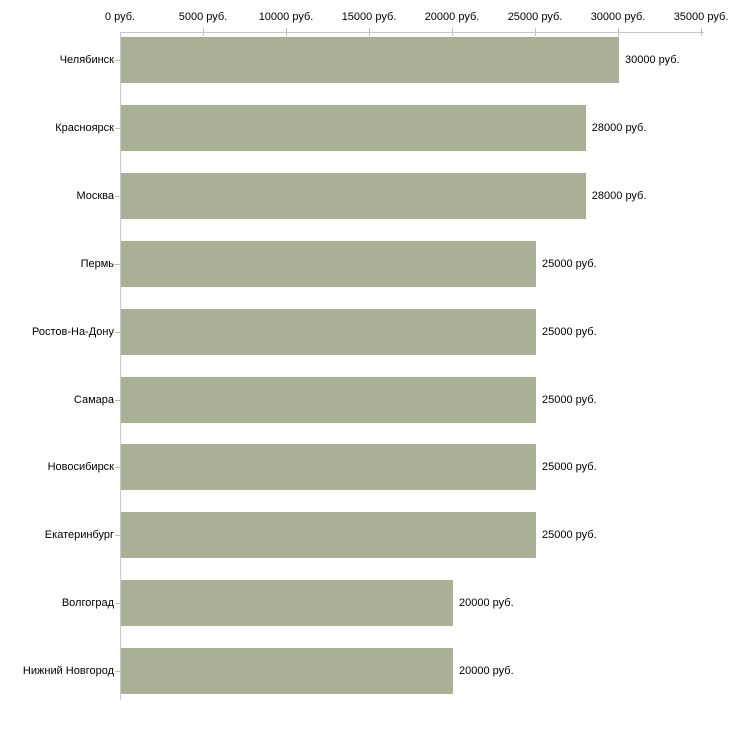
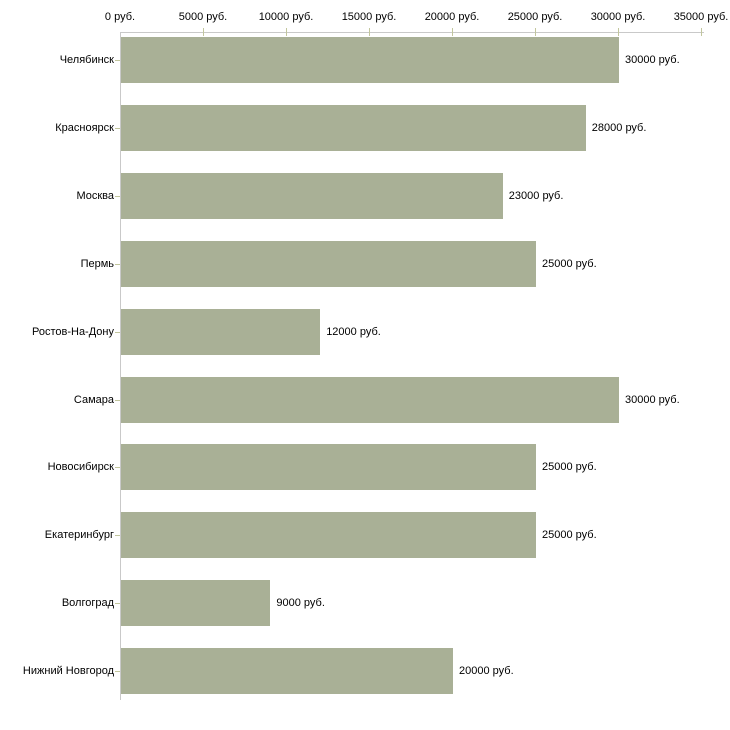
Москва: 28000 -> 23000
Ростов-На-Дону: 25000 -> 12000
Самара: 25000 -> 30000
Волгоград: 20000 -> 9000
